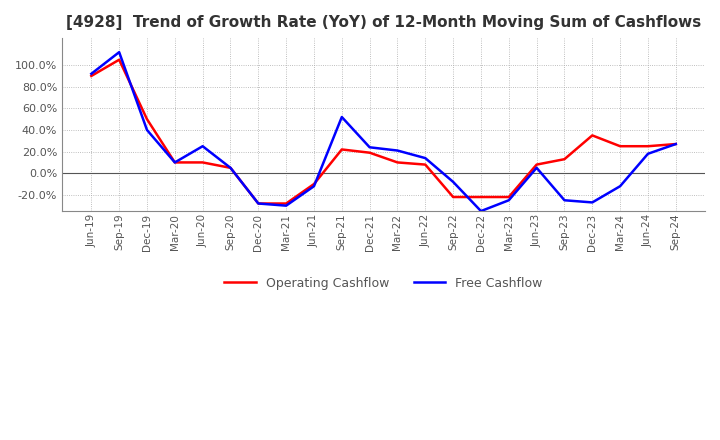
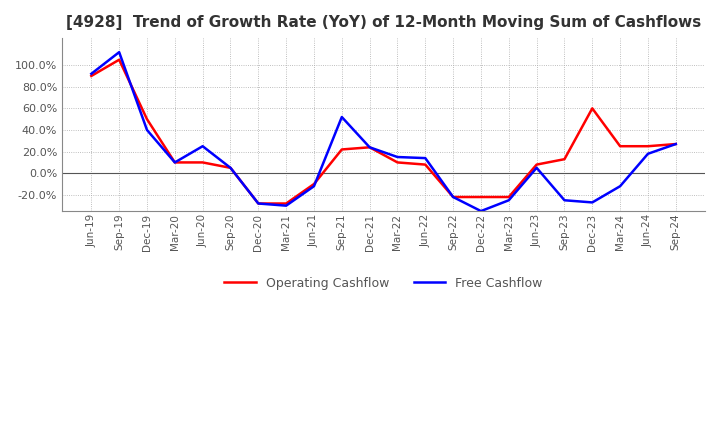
Operating Cashflow/Dec-21: 19% -> 24%
Free Cashflow/Mar-22: 21% -> 15%
Free Cashflow/Sep-22: -8% -> -22%
Operating Cashflow/Dec-23: 35% -> 60%
